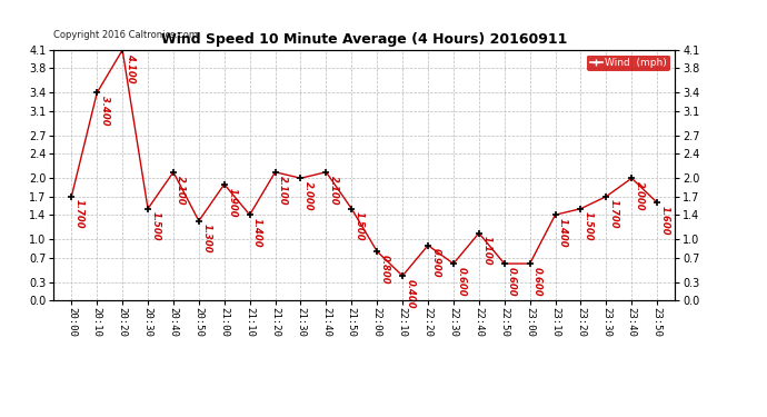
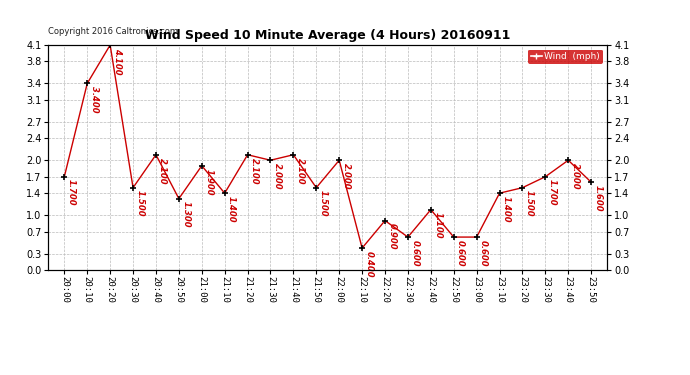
22:00: 0.800 -> 2.000
